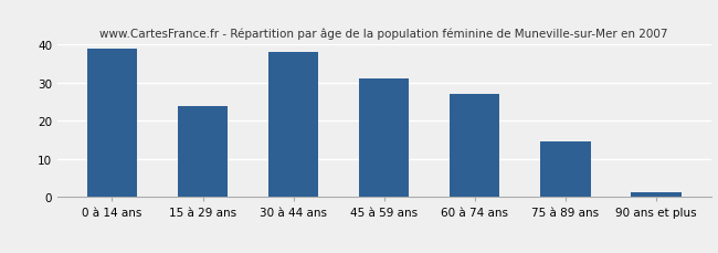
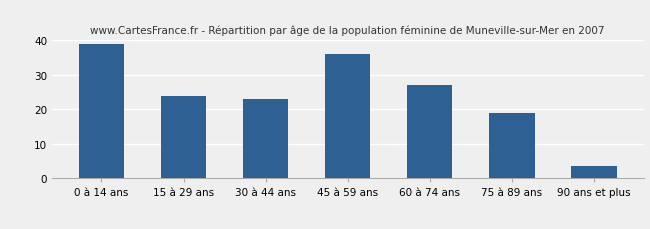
30 à 44 ans: 38.0 -> 23.0
45 à 59 ans: 31.0 -> 36.0
75 à 89 ans: 14.5 -> 19.0
90 ans et plus: 1.2 -> 3.5
